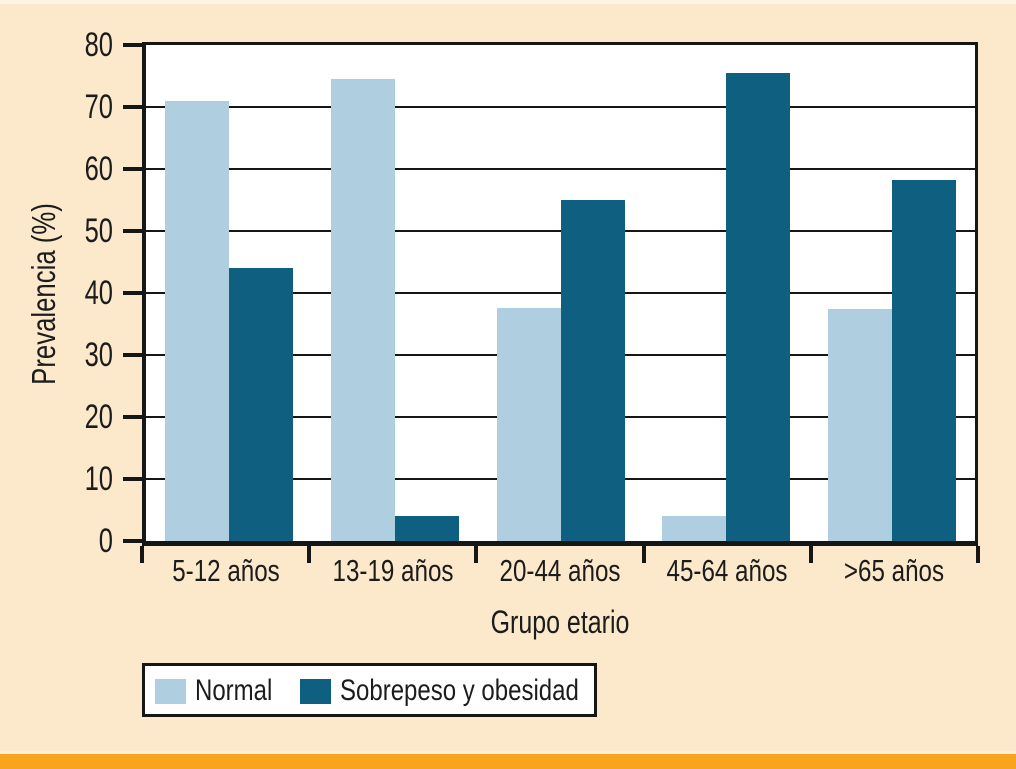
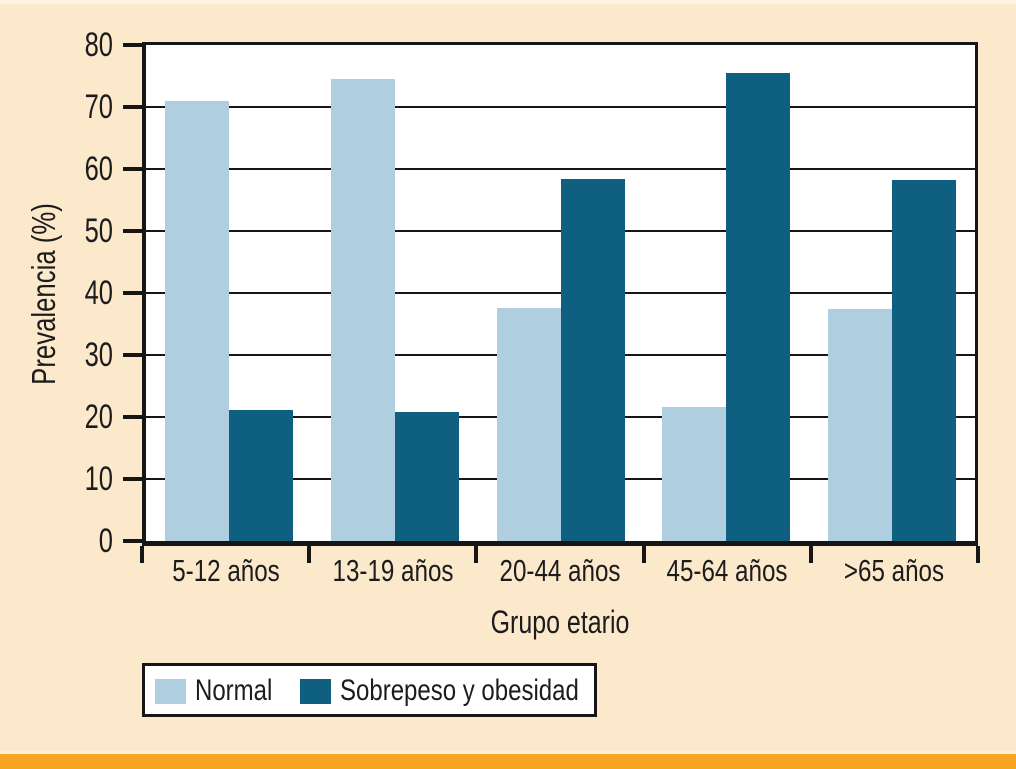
Sobrepeso y obesidad/5-12 años: 44 -> 21
Sobrepeso y obesidad/13-19 años: 4 -> 21
Sobrepeso y obesidad/20-44 años: 55 -> 58
Normal/45-64 años: 4 -> 22
